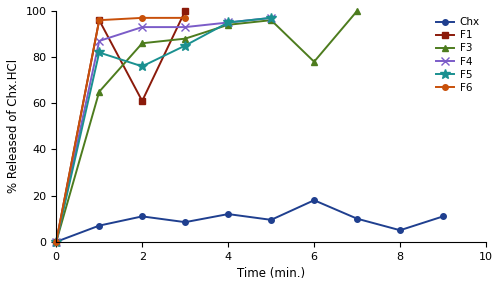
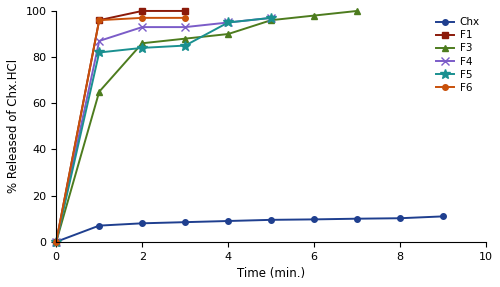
Chx/2: 11.0 -> 8.0
F1/2: 61 -> 100
F5/2: 76 -> 84
Chx/4: 12.0 -> 9.0
F3/4: 94 -> 90
Chx/6: 18.0 -> 9.7
F3/6: 78 -> 98
Chx/8: 5.0 -> 10.2
